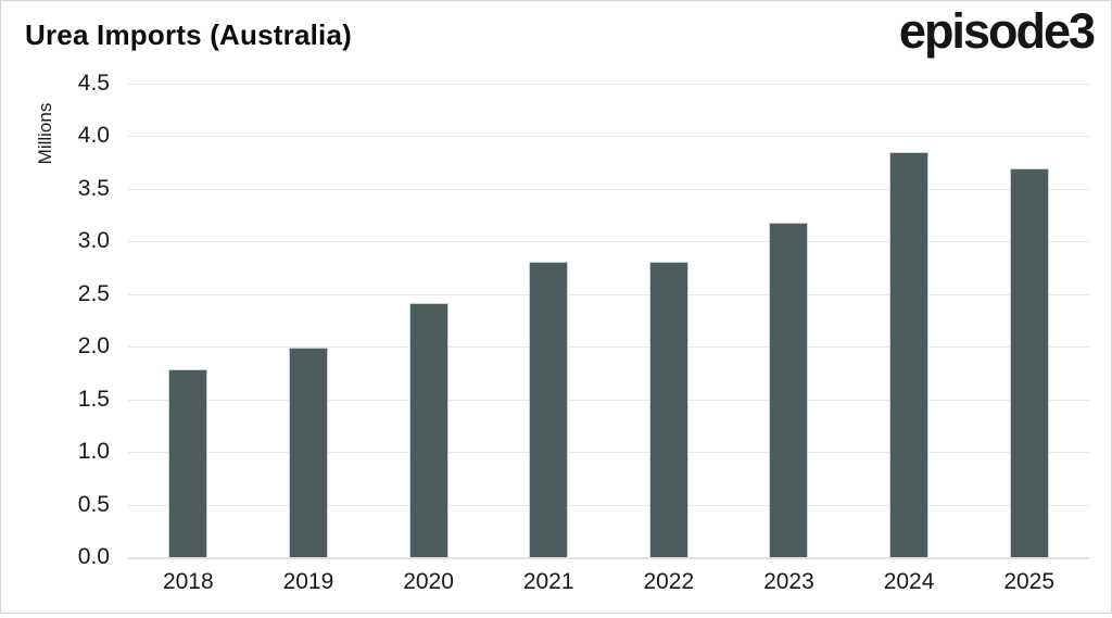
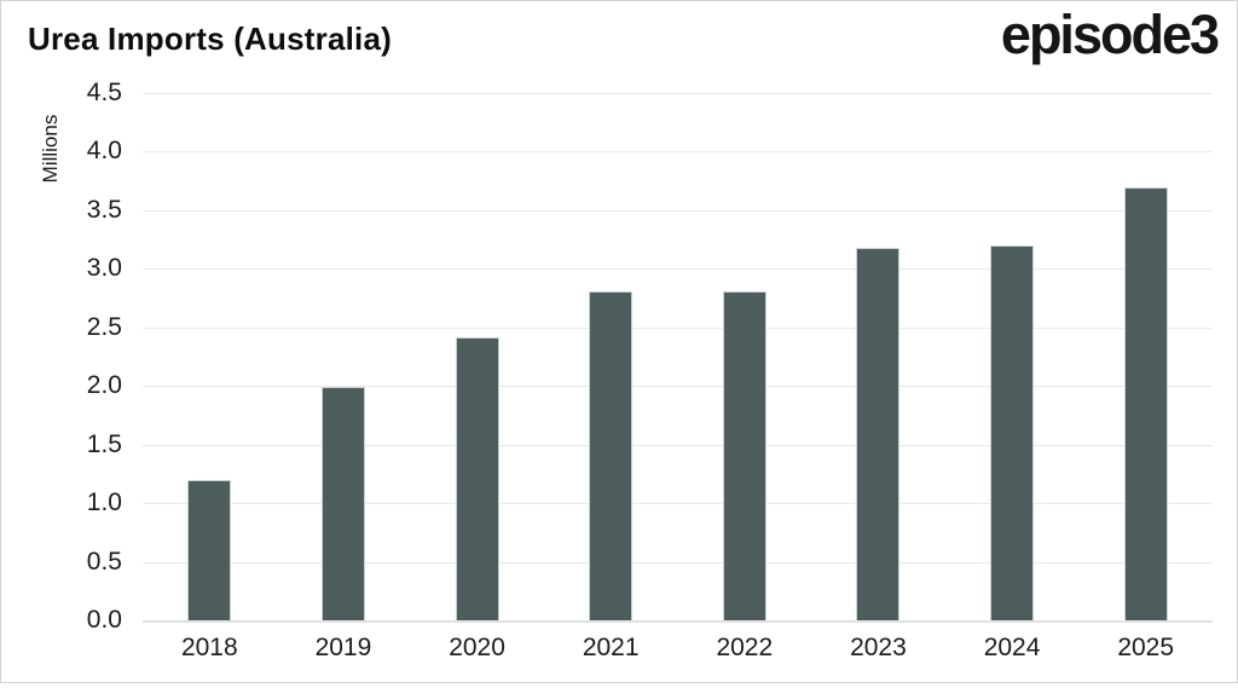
2018: 1.8 -> 1.2
2024: 3.9 -> 3.2
